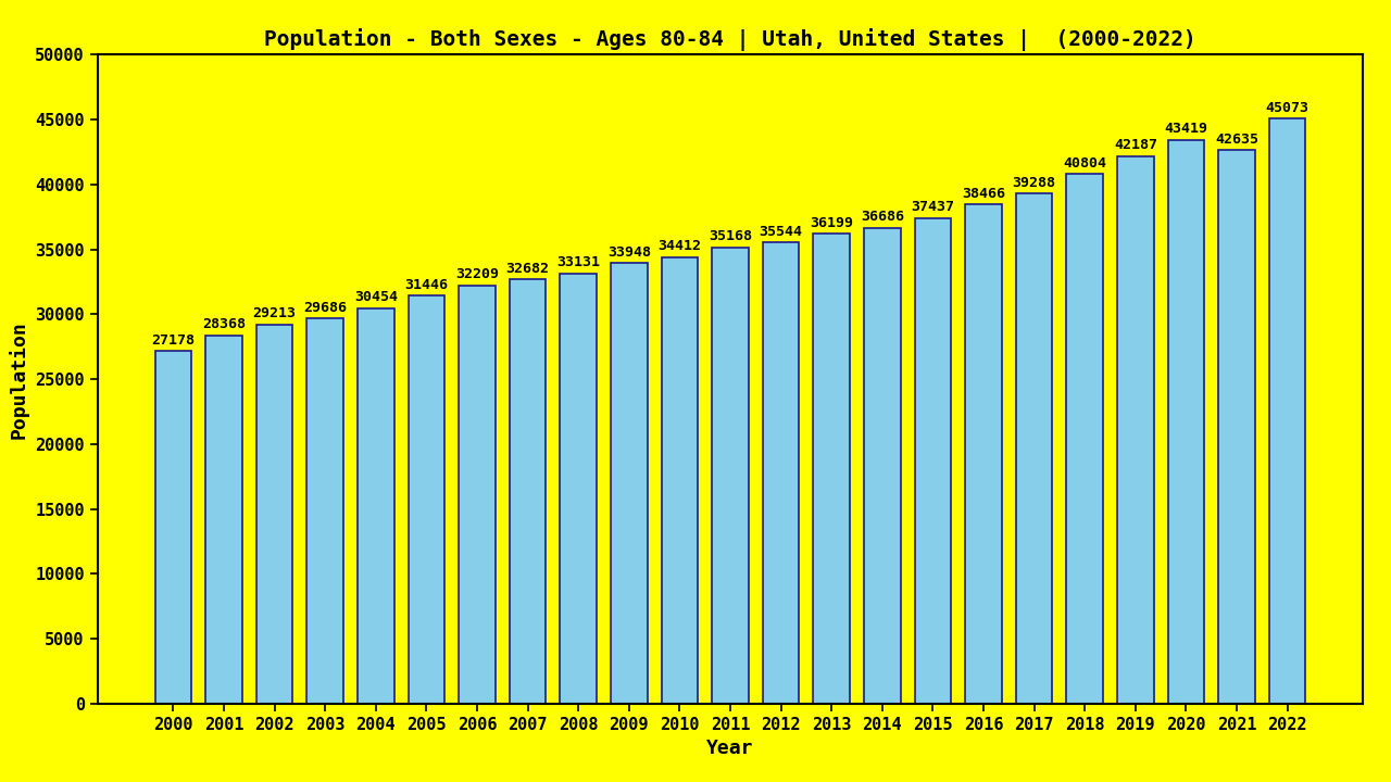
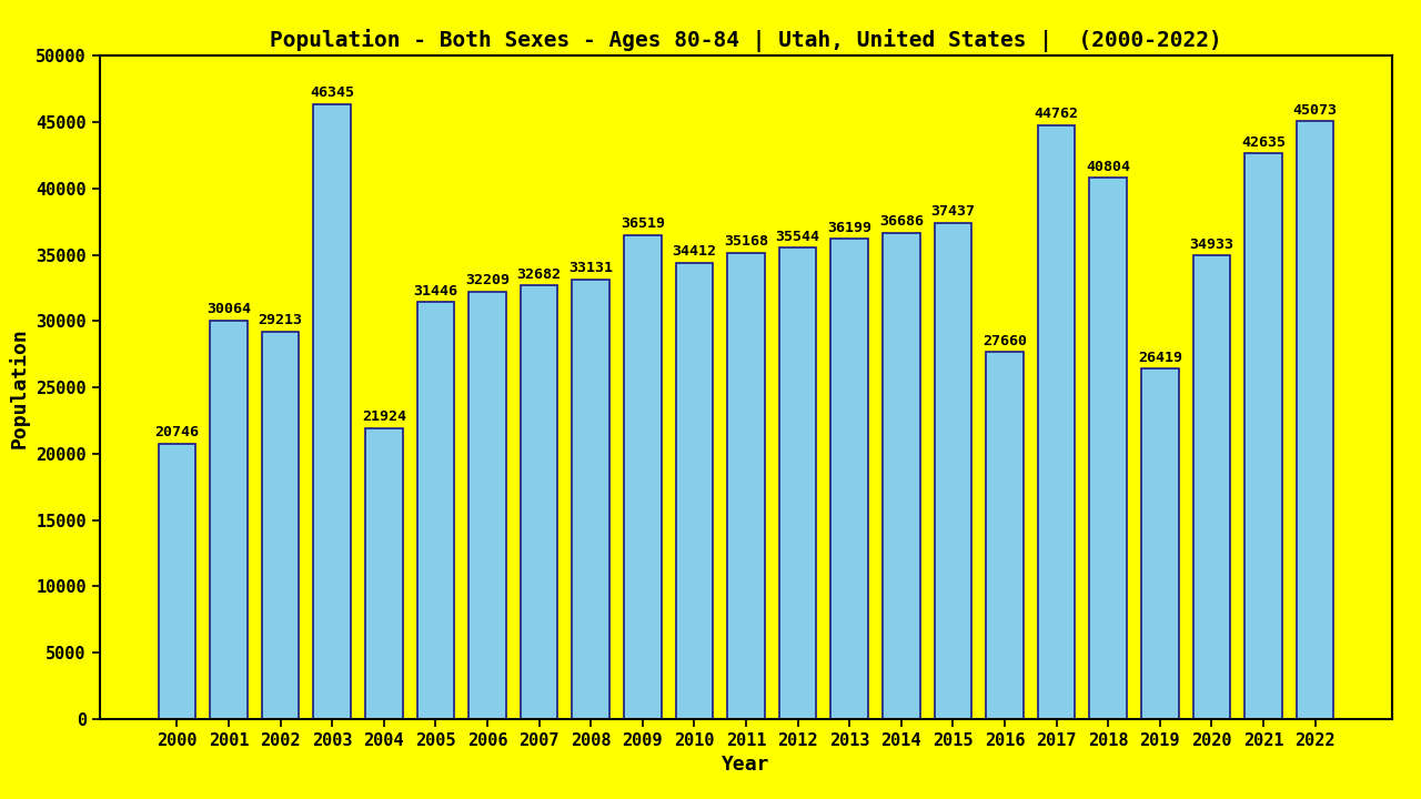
2000: 27178 -> 20746
2001: 28368 -> 30064
2003: 29686 -> 46345
2004: 30454 -> 21924
2009: 33948 -> 36519
2016: 38466 -> 27660
2017: 39288 -> 44762
2019: 42187 -> 26419
2020: 43419 -> 34933
